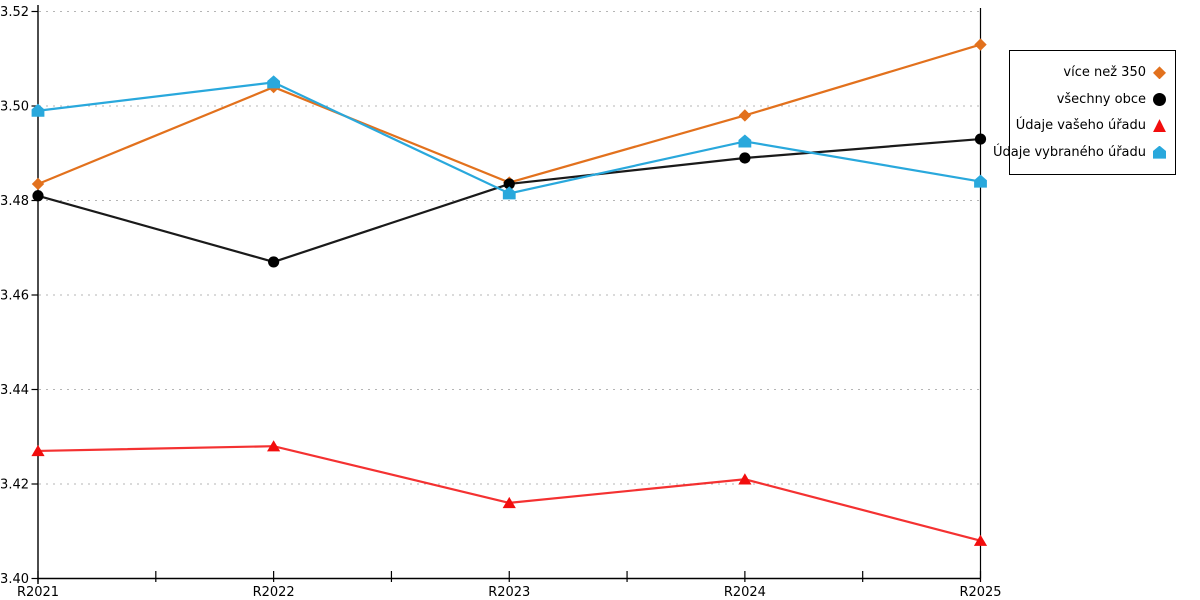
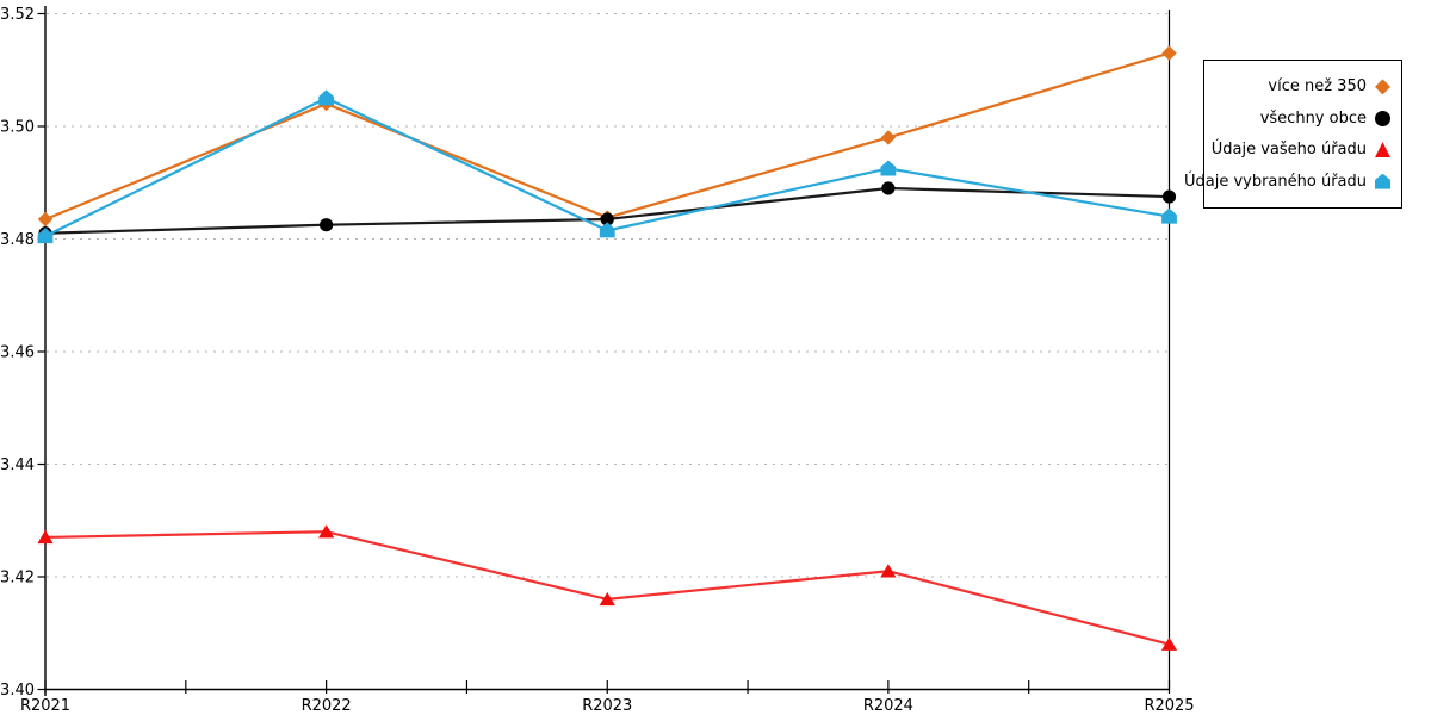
Údaje vybraného úřadu/R2021: 3.499 -> 3.481
všechny obce/R2022: 3.467 -> 3.482
všechny obce/R2025: 3.493 -> 3.487
